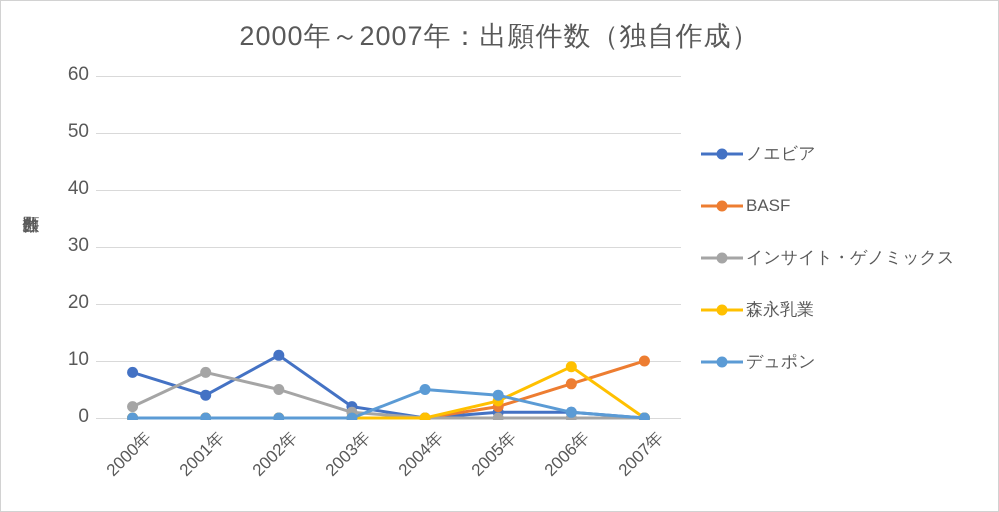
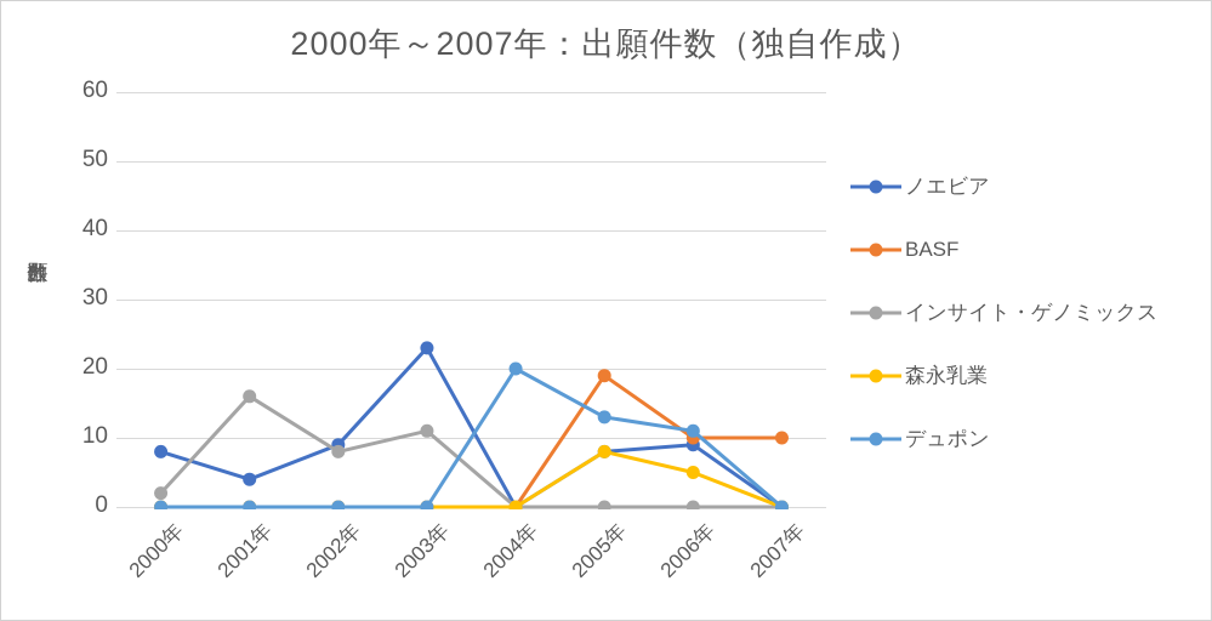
インサイト・ゲノミックス/2001年: 8 -> 16
ノエビア/2002年: 11 -> 9
インサイト・ゲノミックス/2002年: 5 -> 8
ノエビア/2003年: 2 -> 23
インサイト・ゲノミックス/2003年: 1 -> 11
デュポン/2004年: 5 -> 20
ノエビア/2005年: 1 -> 8
BASF/2005年: 2 -> 19
森永乳業/2005年: 3 -> 8
デュポン/2005年: 4 -> 13
ノエビア/2006年: 1 -> 9
BASF/2006年: 6 -> 10
森永乳業/2006年: 9 -> 5
デュポン/2006年: 1 -> 11
